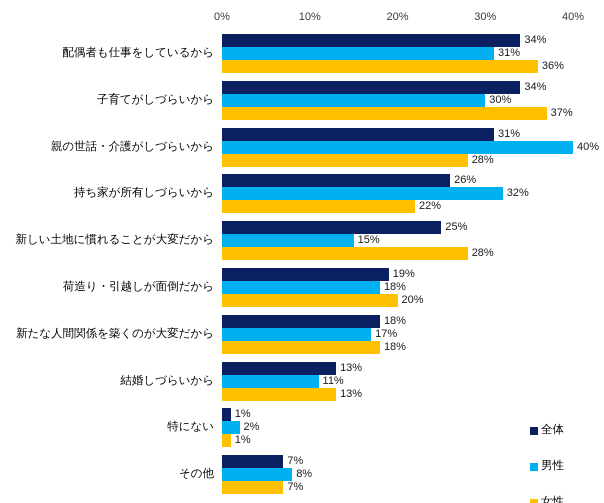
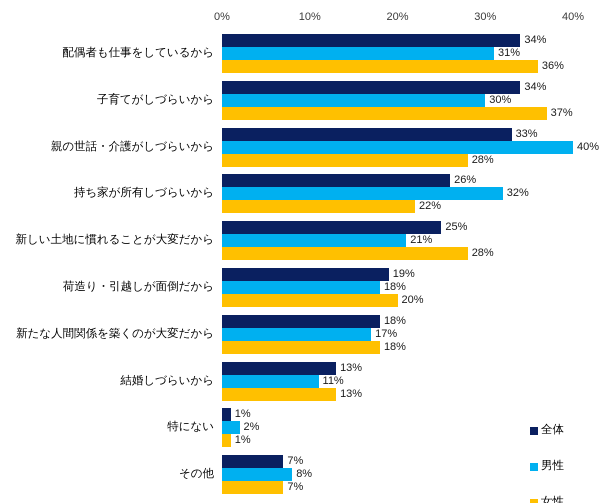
全体/親の世話・介護がしづらいから: 31% -> 33%
男性/新しい土地に慣れることが大変だから: 15% -> 21%
